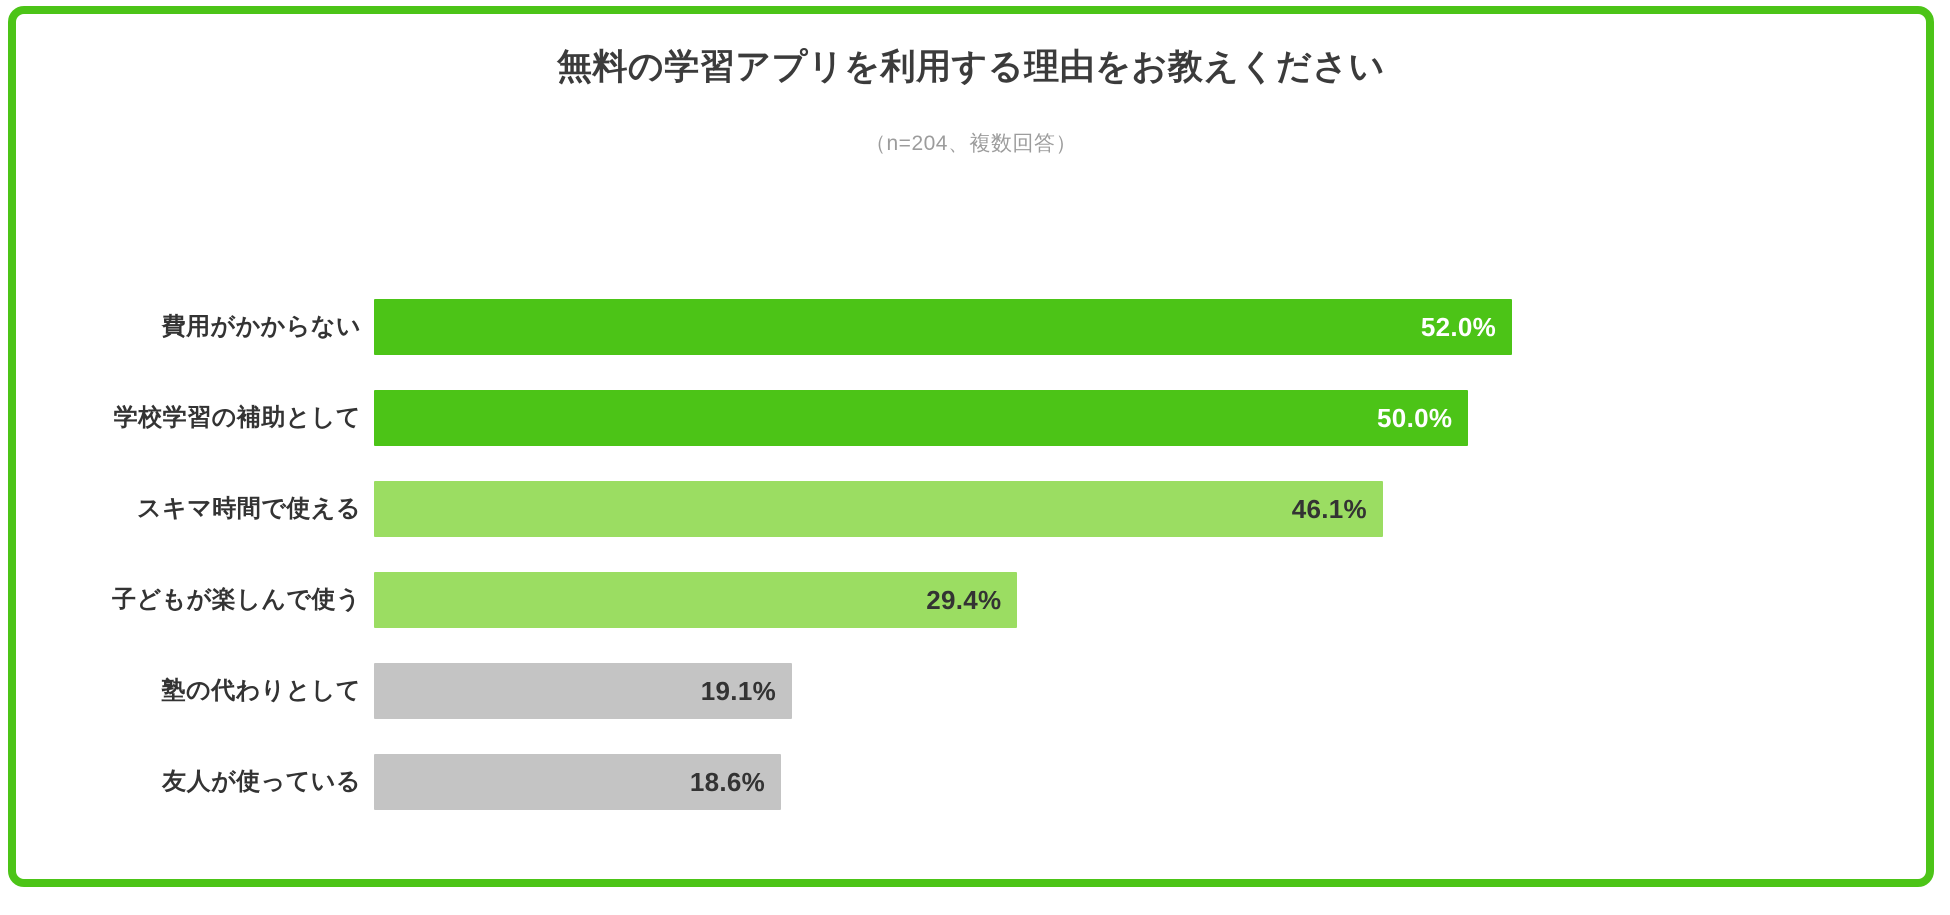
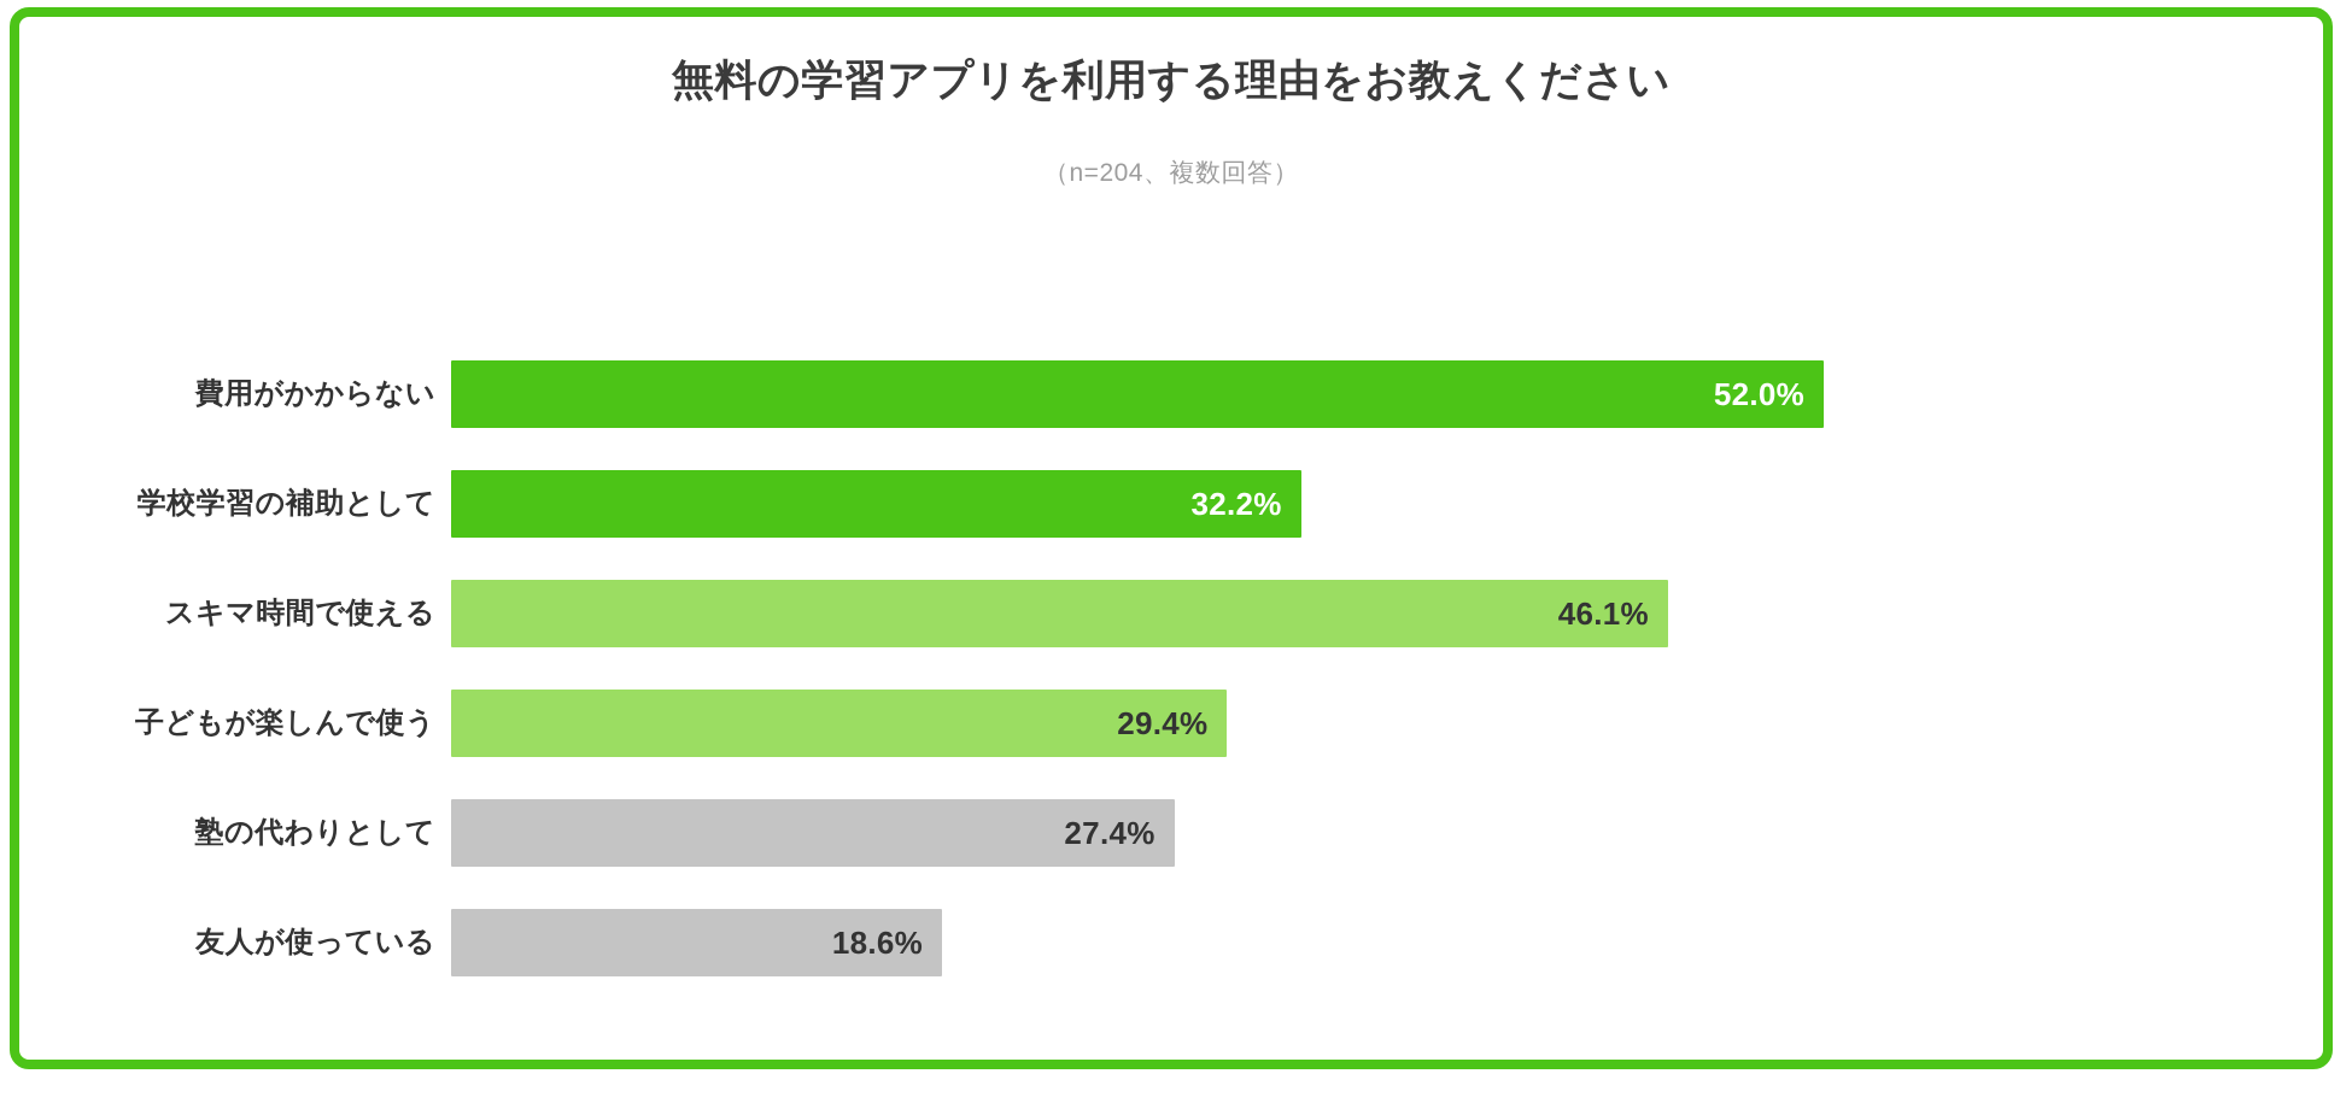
学校学習の補助として: 50.0% -> 32.2%
塾の代わりとして: 19.1% -> 27.4%
